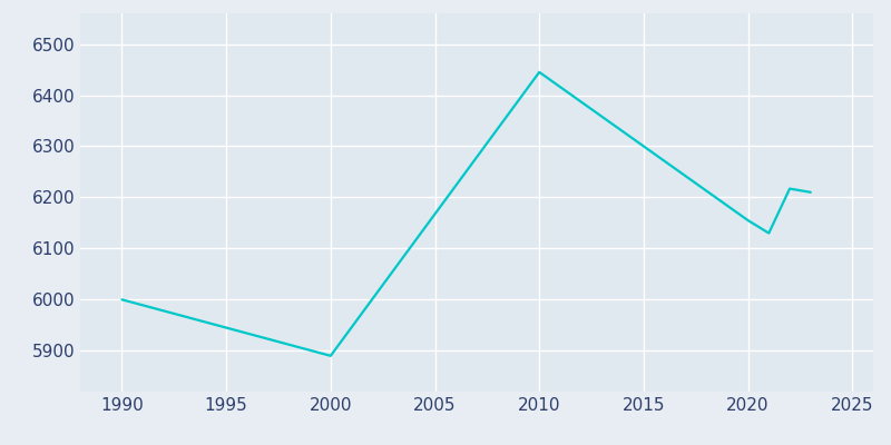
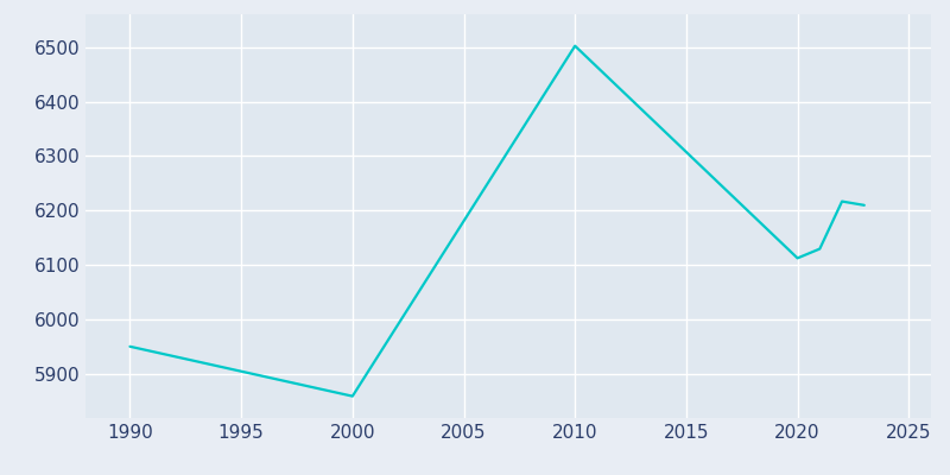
1990: 6000 -> 5951
2000: 5890 -> 5860
2010: 6445 -> 6502
2020: 6155 -> 6113
